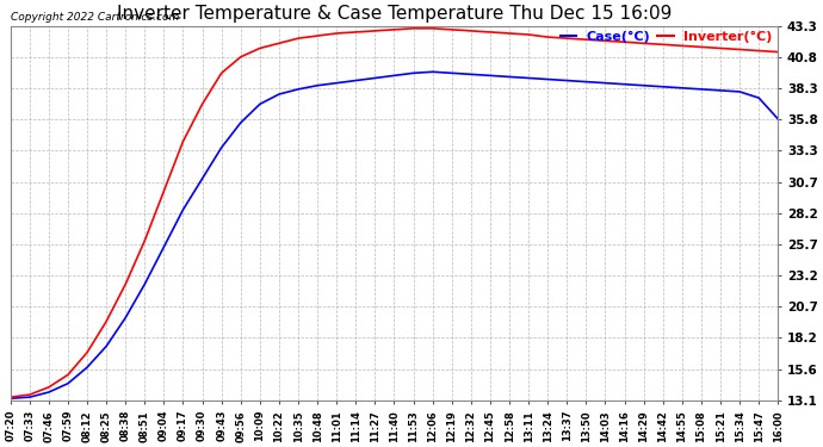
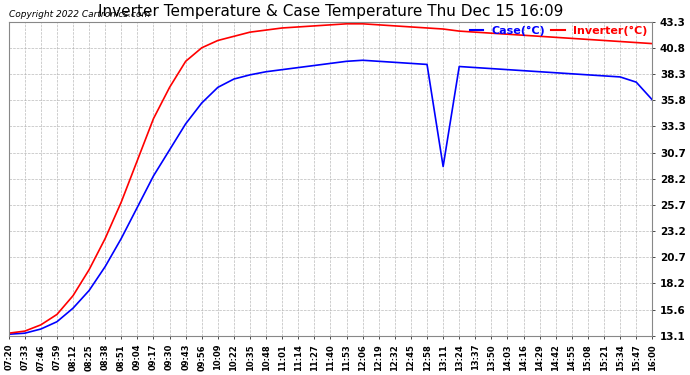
Case(°C)/13:11: 39.1 -> 29.4
